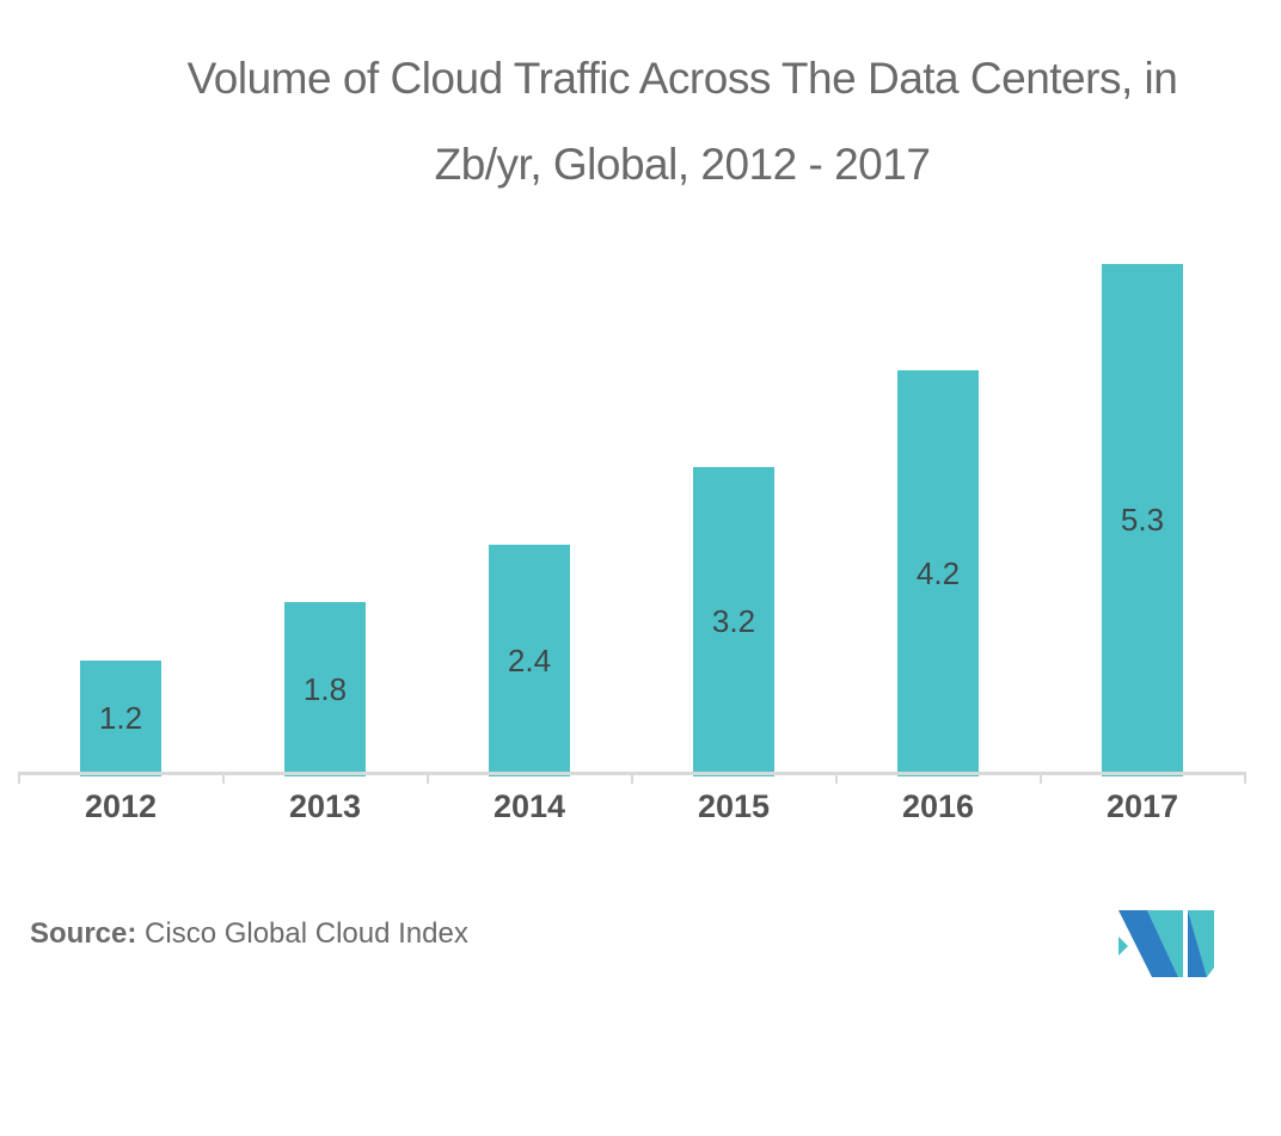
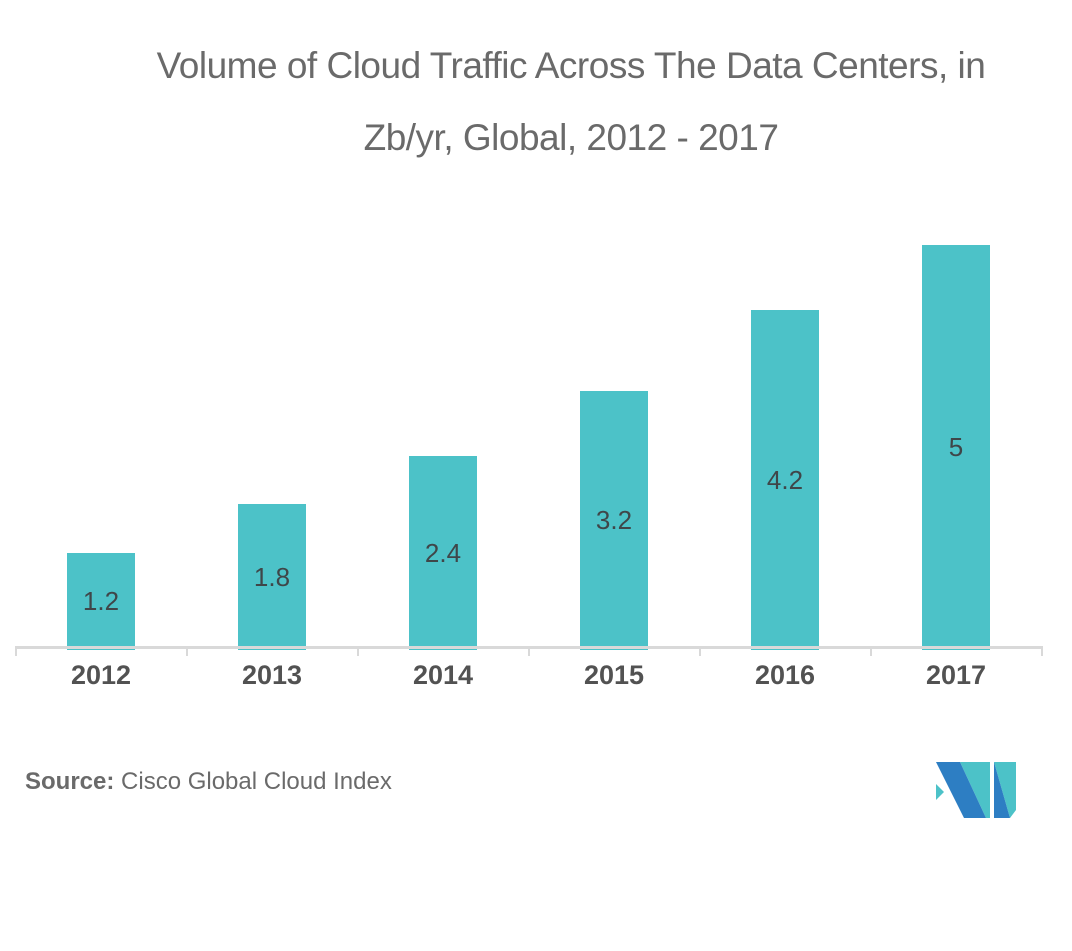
2017: 5.3 -> 5
